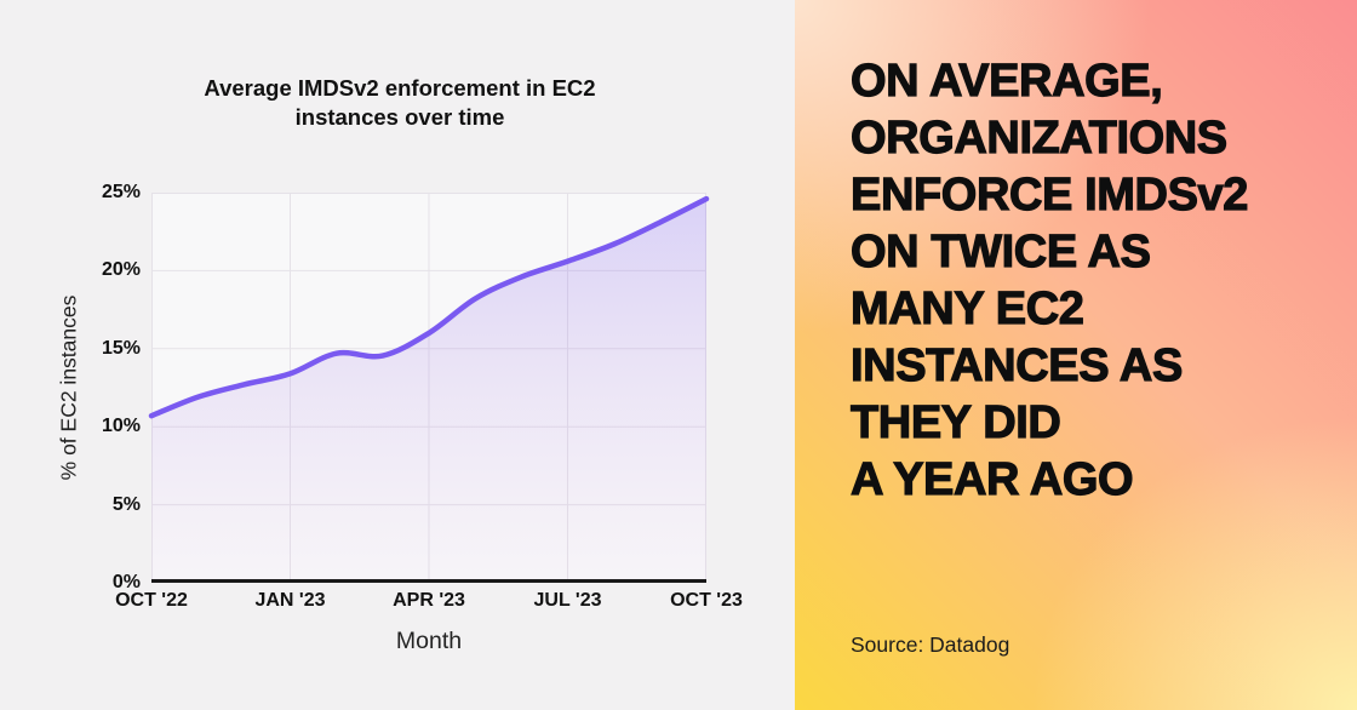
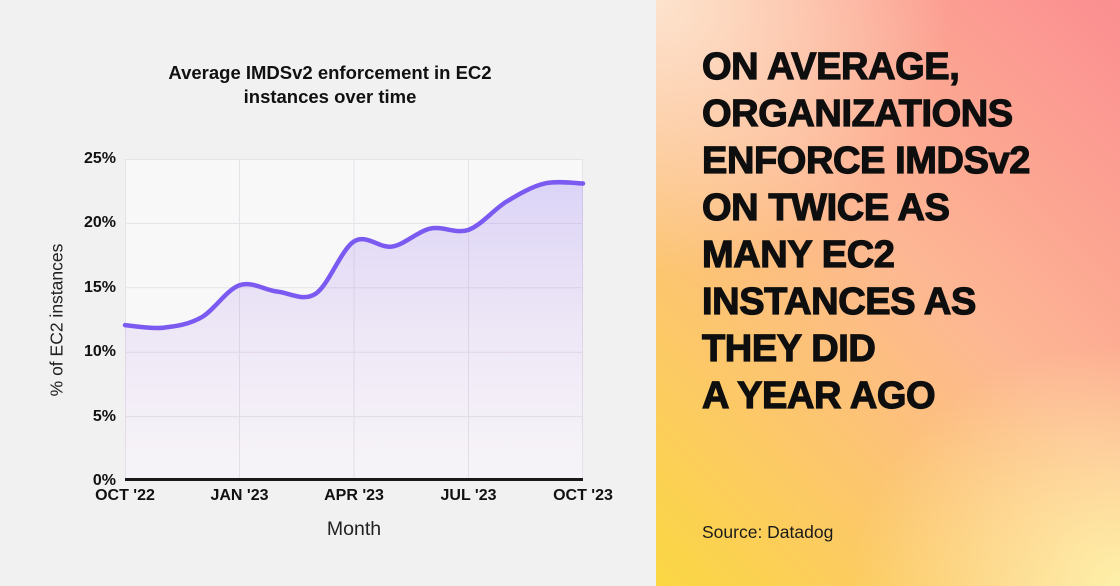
OCT '22: 10.7% -> 12.1%
JAN '23: 13.4% -> 15.2%
APR '23: 16.0% -> 18.6%
JUL '23: 20.6% -> 19.5%
OCT '23: 24.6% -> 23.1%
